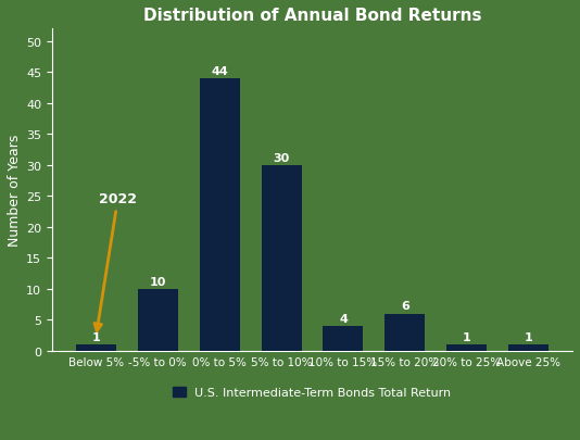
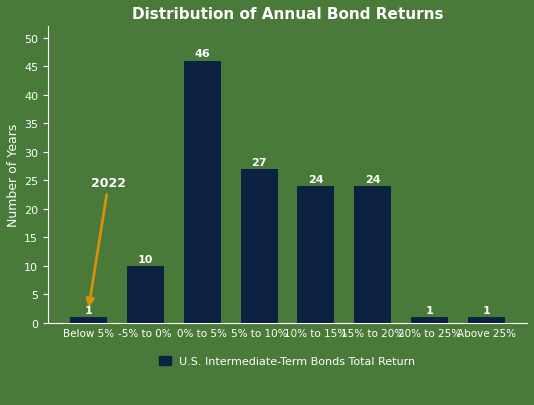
0% to 5%: 44 -> 46
5% to 10%: 30 -> 27
10% to 15%: 4 -> 24
15% to 20%: 6 -> 24
